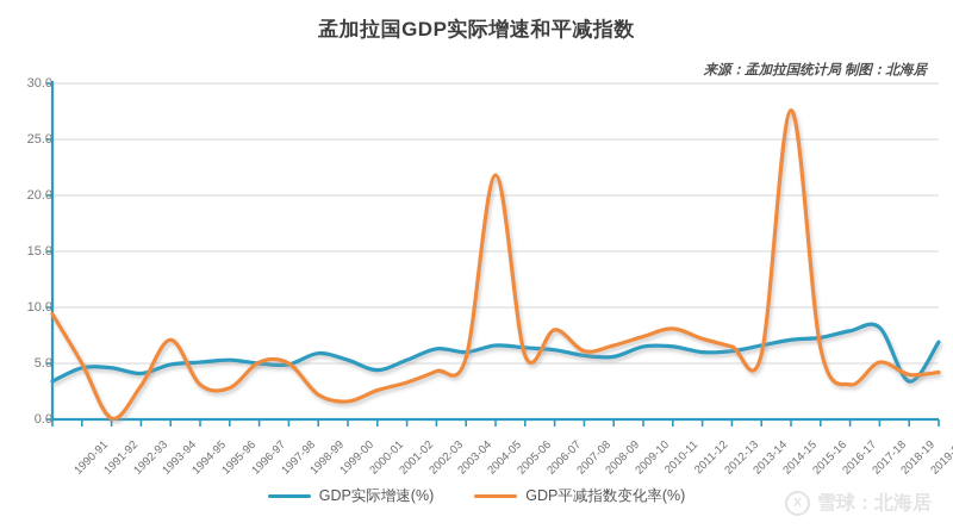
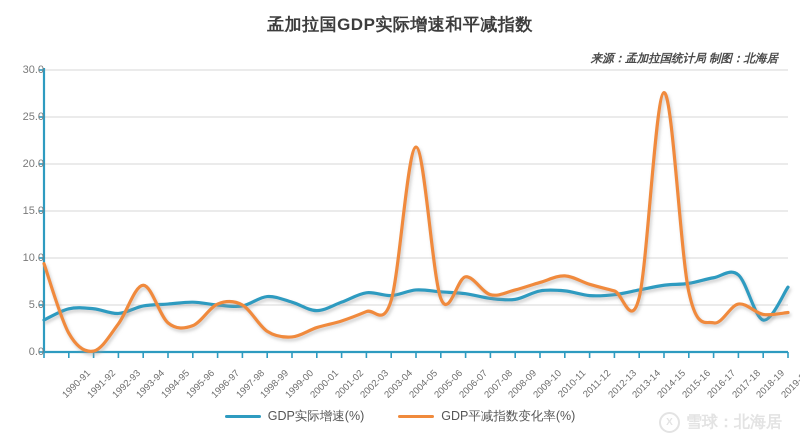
GDP平减指数变化率(%)/1991-92: 5 -> 2
